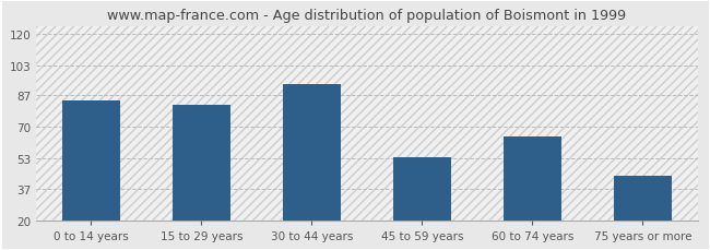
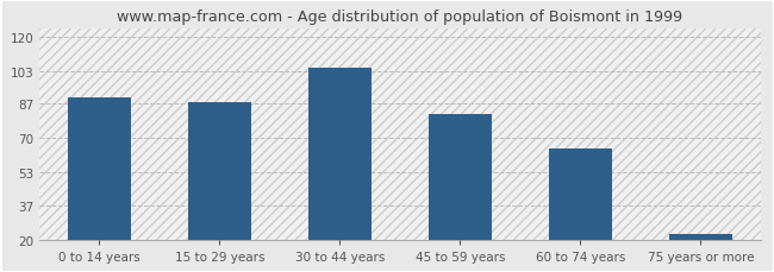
0 to 14 years: 84 -> 90
15 to 29 years: 82 -> 88
30 to 44 years: 93 -> 105
45 to 59 years: 54 -> 82
75 years or more: 44 -> 23
